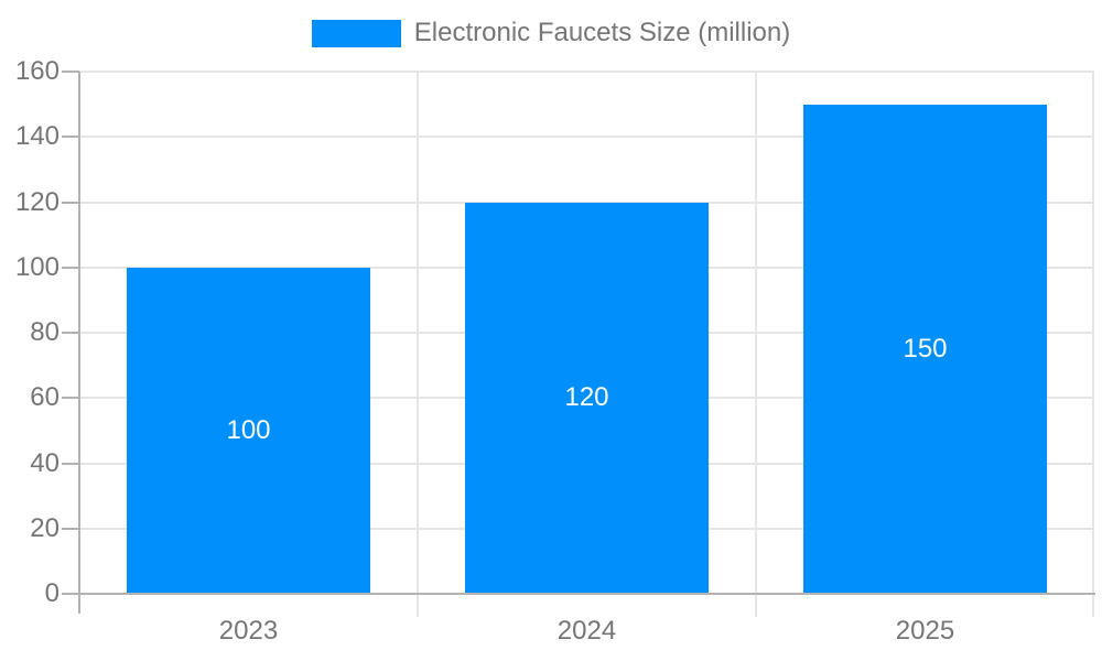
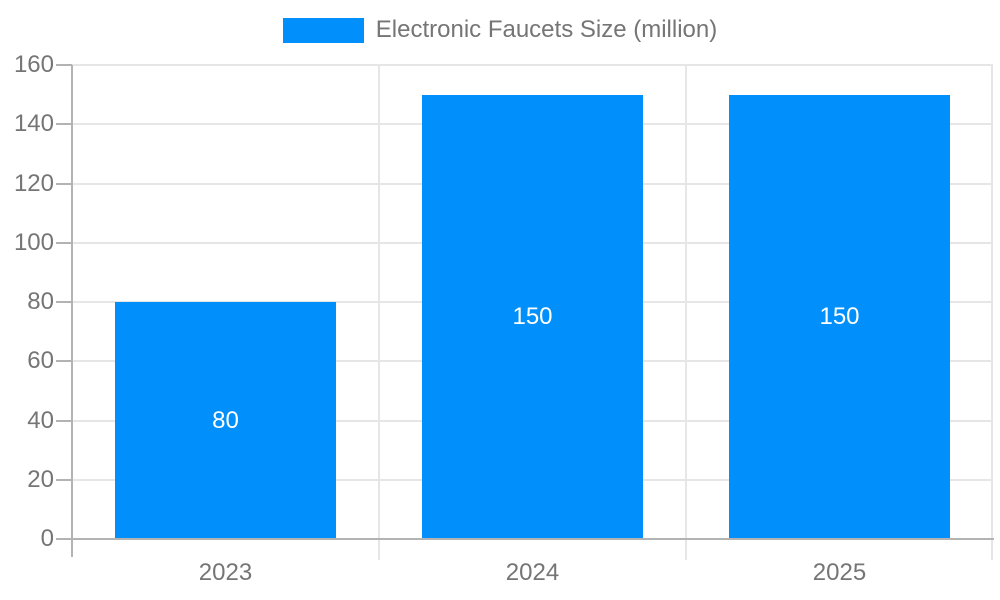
2023: 100 -> 80
2024: 120 -> 150
